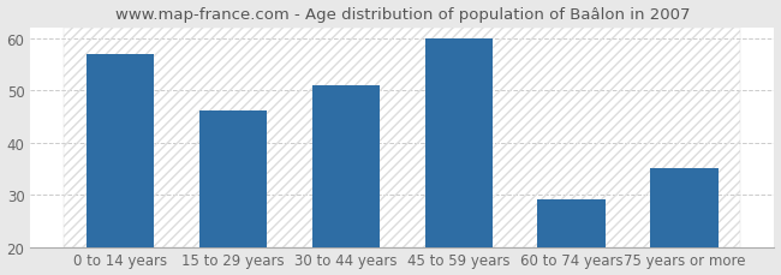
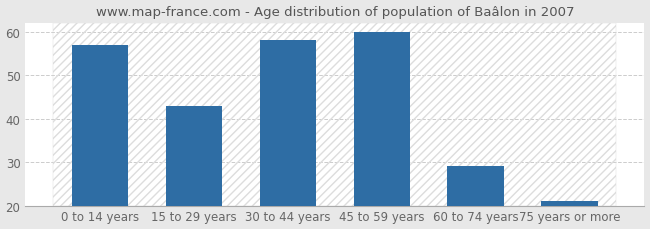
15 to 29 years: 46 -> 43
30 to 44 years: 51 -> 58
75 years or more: 35 -> 21
